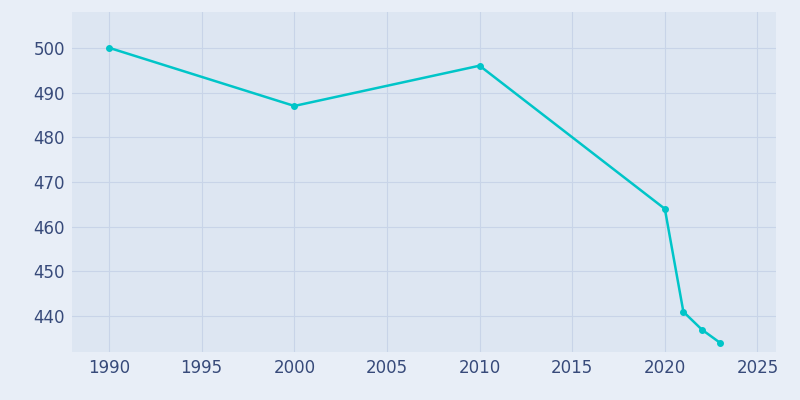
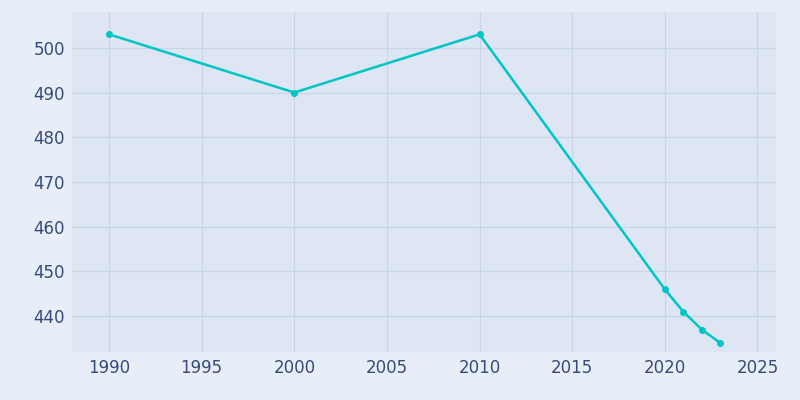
1990: 500 -> 503
2000: 487 -> 490
2010: 496 -> 503
2020: 464 -> 446
